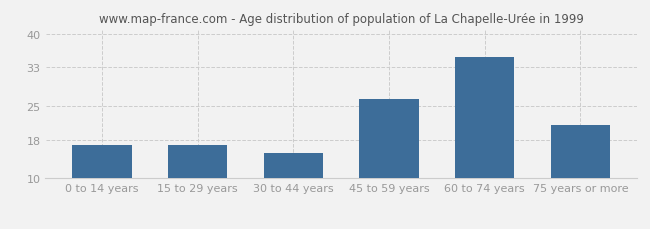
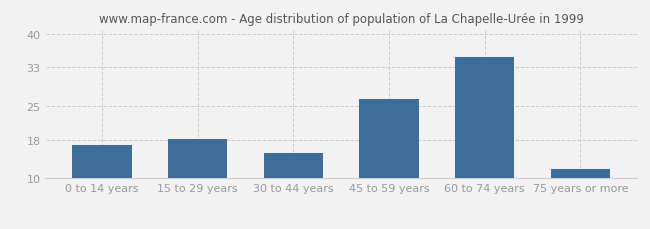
15 to 29 years: 17.0 -> 18.2
75 years or more: 21.0 -> 12.0
